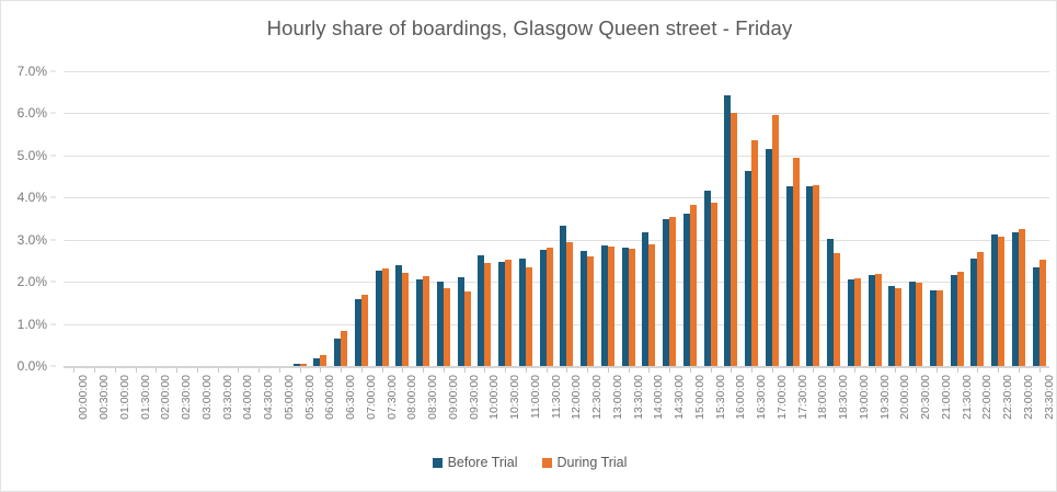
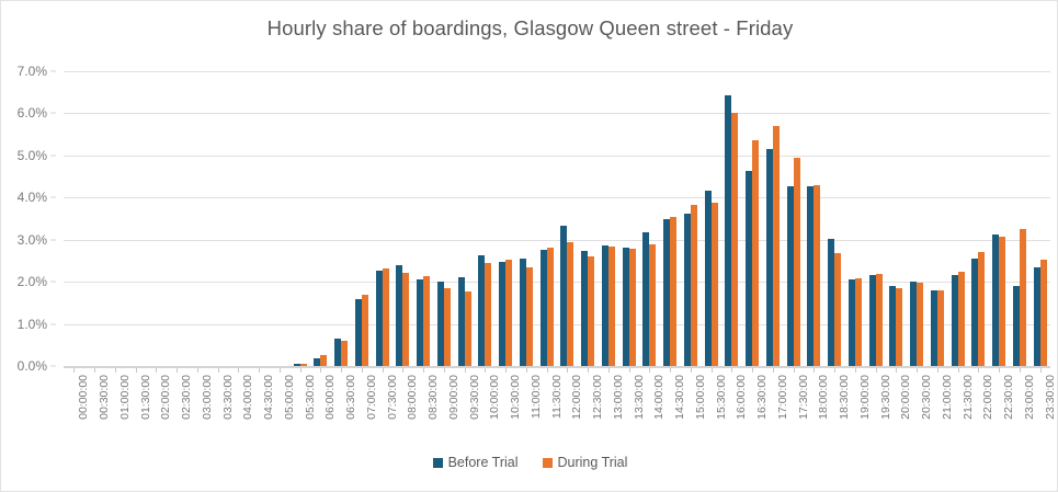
During Trial/06:30:00: 0.8% -> 0.6%
During Trial/17:00:00: 6.0% -> 5.7%
Before Trial/23:00:00: 3.2% -> 1.9%
